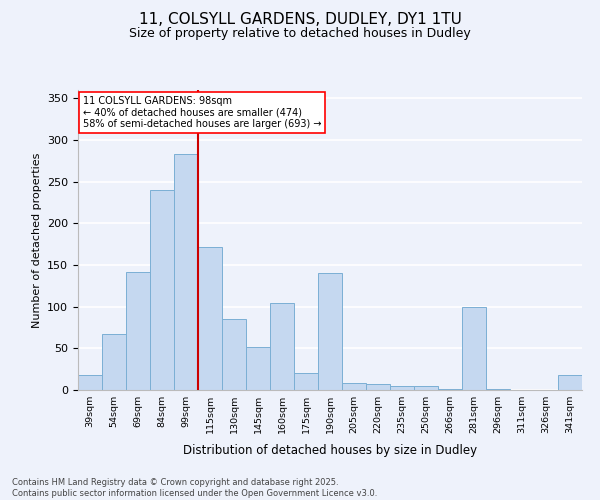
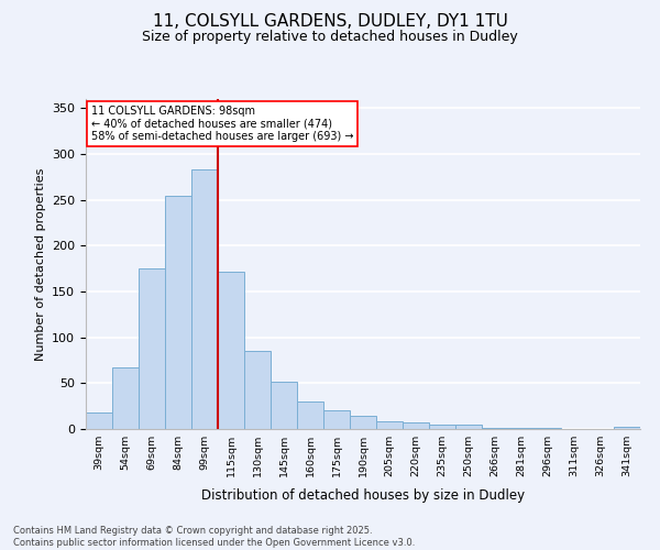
69sqm: 142 -> 175
84sqm: 240 -> 255
160sqm: 104 -> 30
190sqm: 140 -> 14
281sqm: 100 -> 1
341sqm: 18 -> 2
